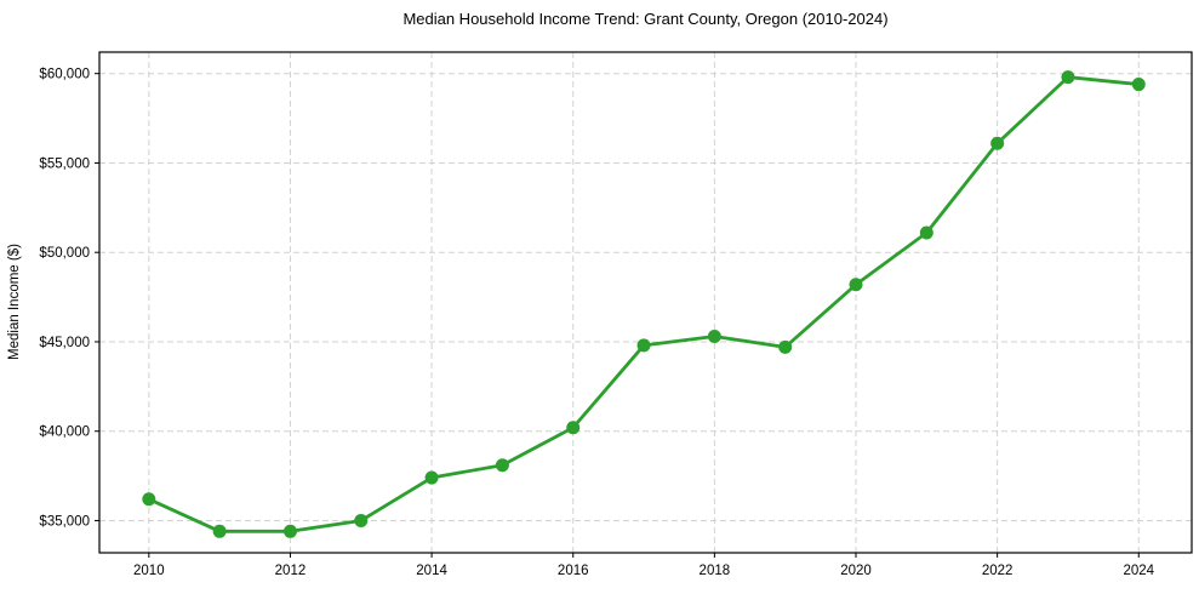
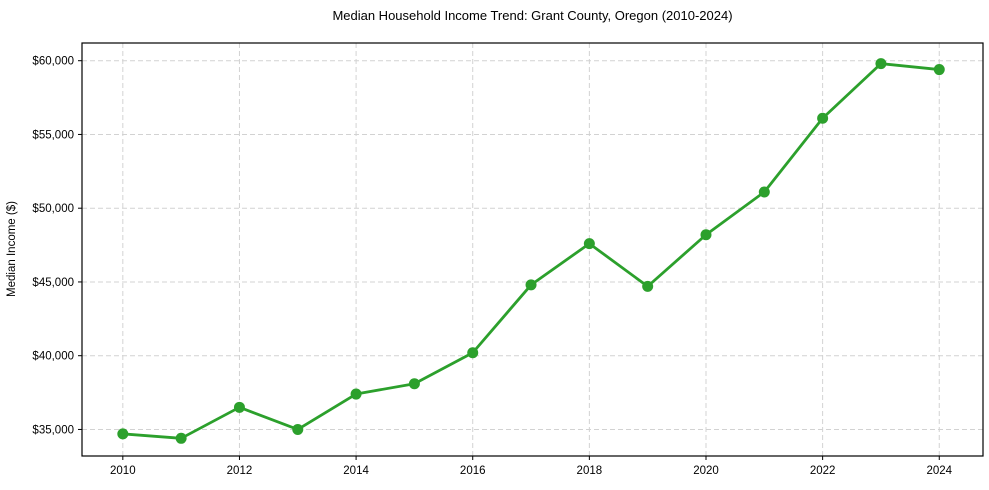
2010: $36200 -> $34700
2012: $34400 -> $36500
2018: $45300 -> $47600
